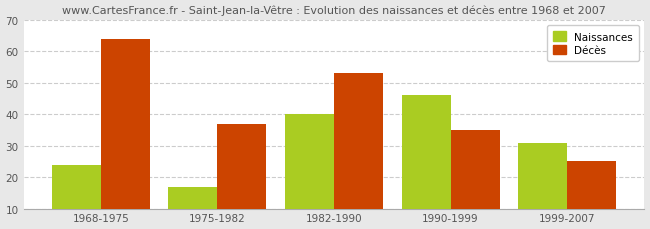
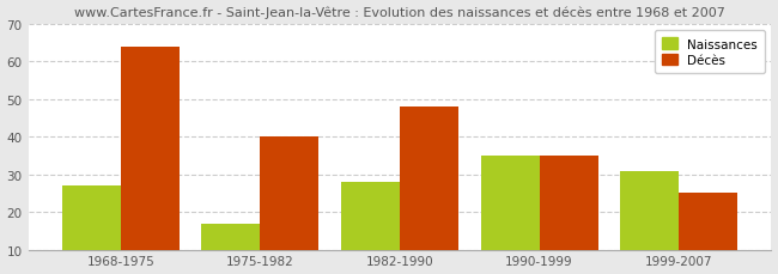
Naissances/1968-1975: 24 -> 27
Décès/1975-1982: 37 -> 40
Naissances/1982-1990: 40 -> 28
Décès/1982-1990: 53 -> 48
Naissances/1990-1999: 46 -> 35
